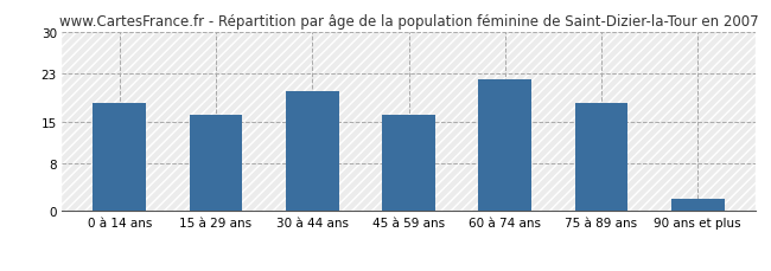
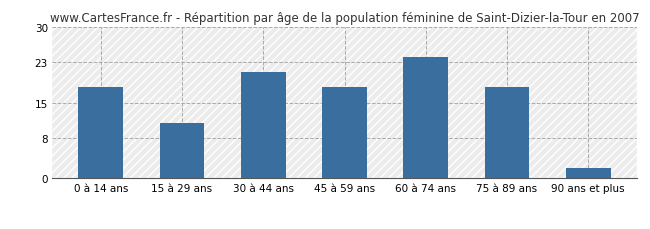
15 à 29 ans: 16 -> 11
30 à 44 ans: 20 -> 21
45 à 59 ans: 16 -> 18
60 à 74 ans: 22 -> 24
